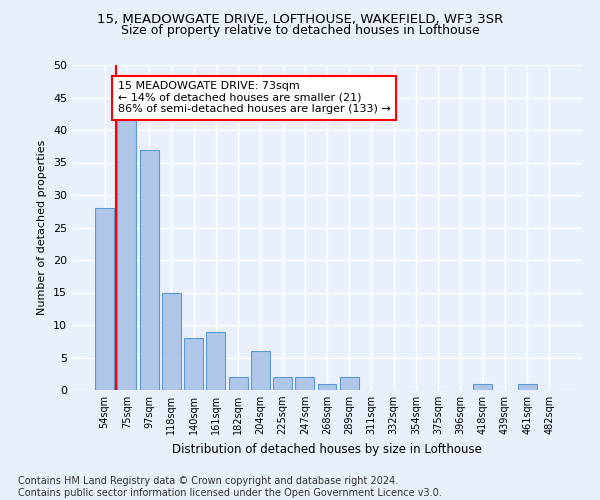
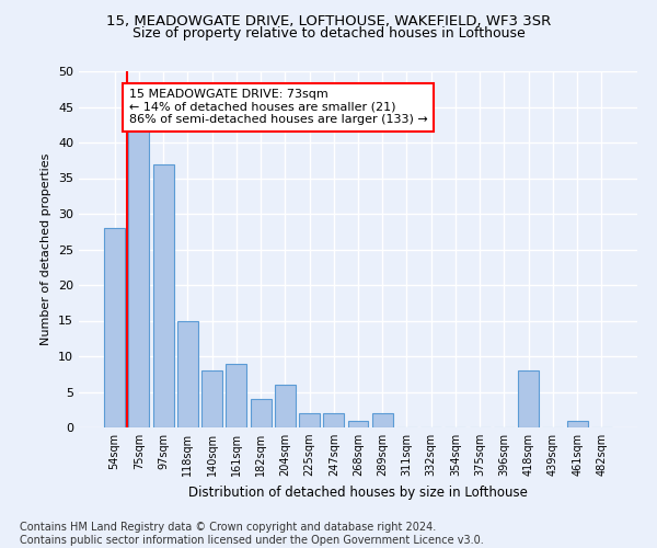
182sqm: 2 -> 4
418sqm: 1 -> 8
